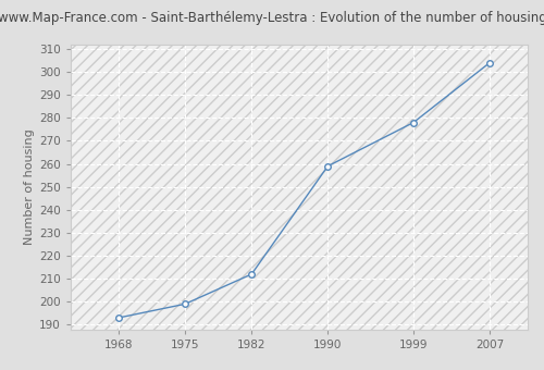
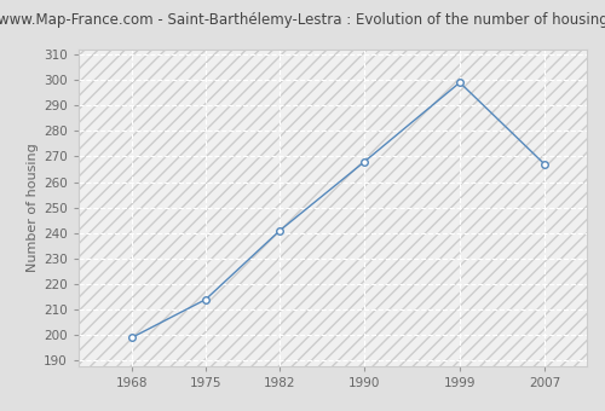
1968: 193 -> 199
1975: 199 -> 214
1982: 212 -> 241
1990: 259 -> 268
1999: 278 -> 299
2007: 304 -> 267
